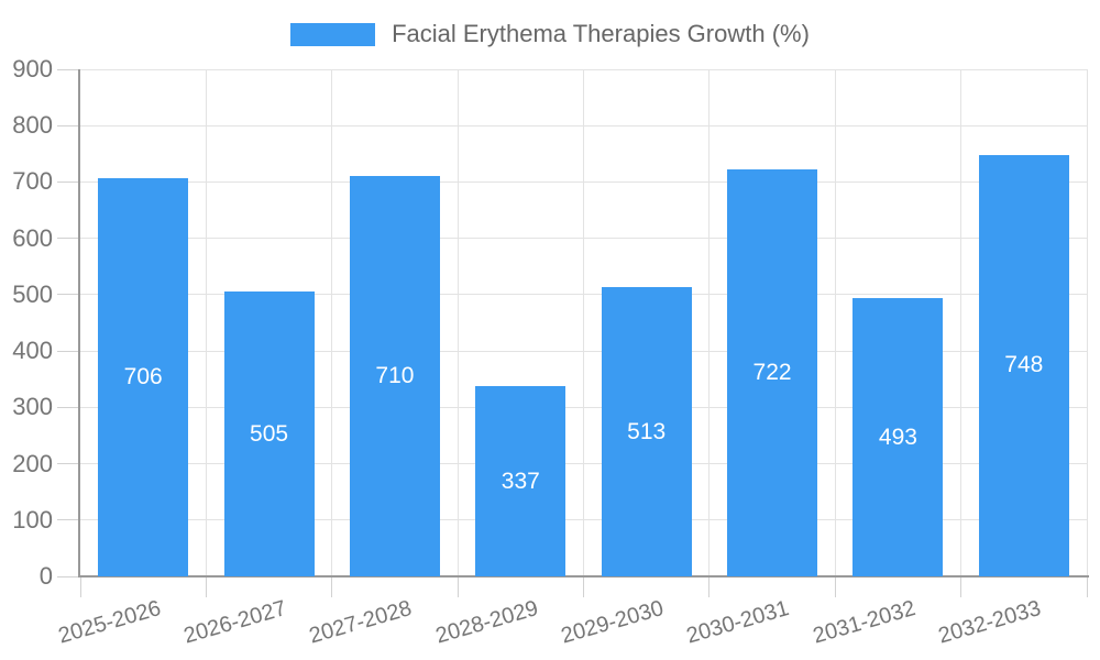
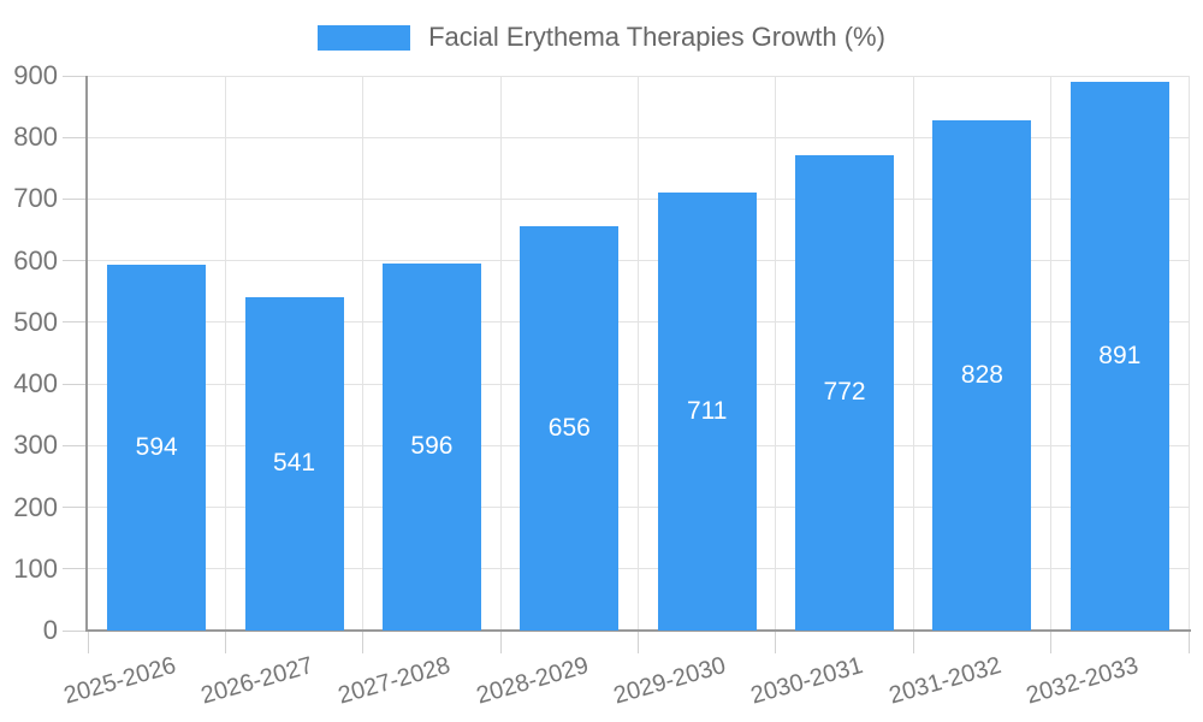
2025-2026: 706 -> 594
2026-2027: 505 -> 541
2027-2028: 710 -> 596
2028-2029: 337 -> 656
2029-2030: 513 -> 711
2030-2031: 722 -> 772
2031-2032: 493 -> 828
2032-2033: 748 -> 891
